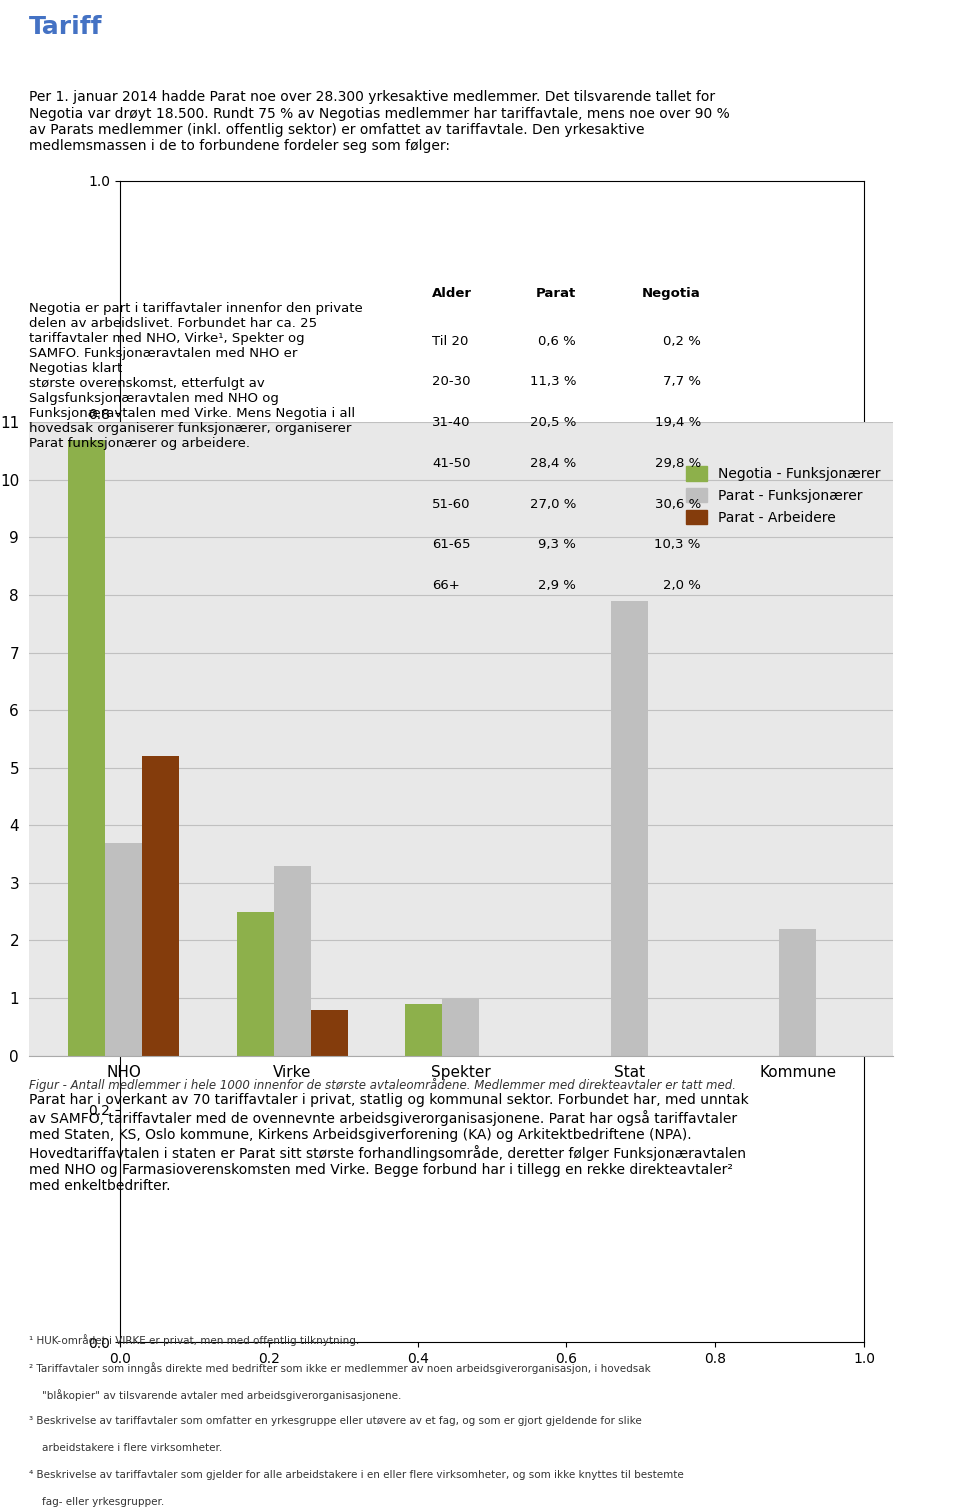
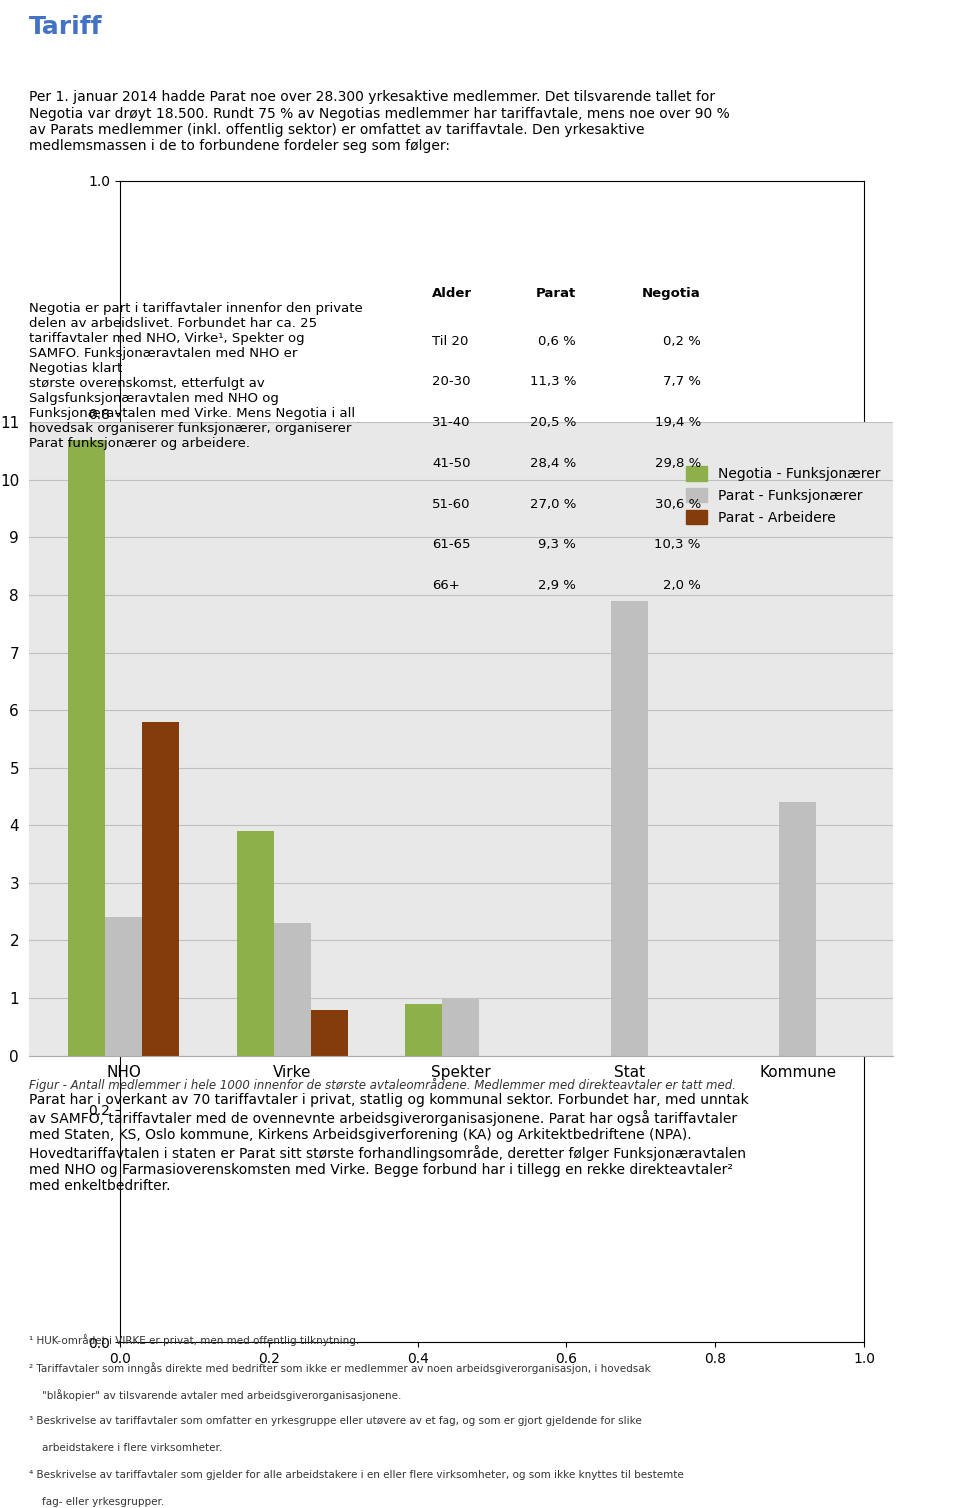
Parat - Funksjonærer/NHO: 3.7 -> 2.4
Parat - Arbeidere/NHO: 5.2 -> 5.8
Negotia - Funksjonærer/Virke: 2.5 -> 3.9
Parat - Funksjonærer/Virke: 3.3 -> 2.3
Parat - Funksjonærer/Kommune: 2.2 -> 4.4
